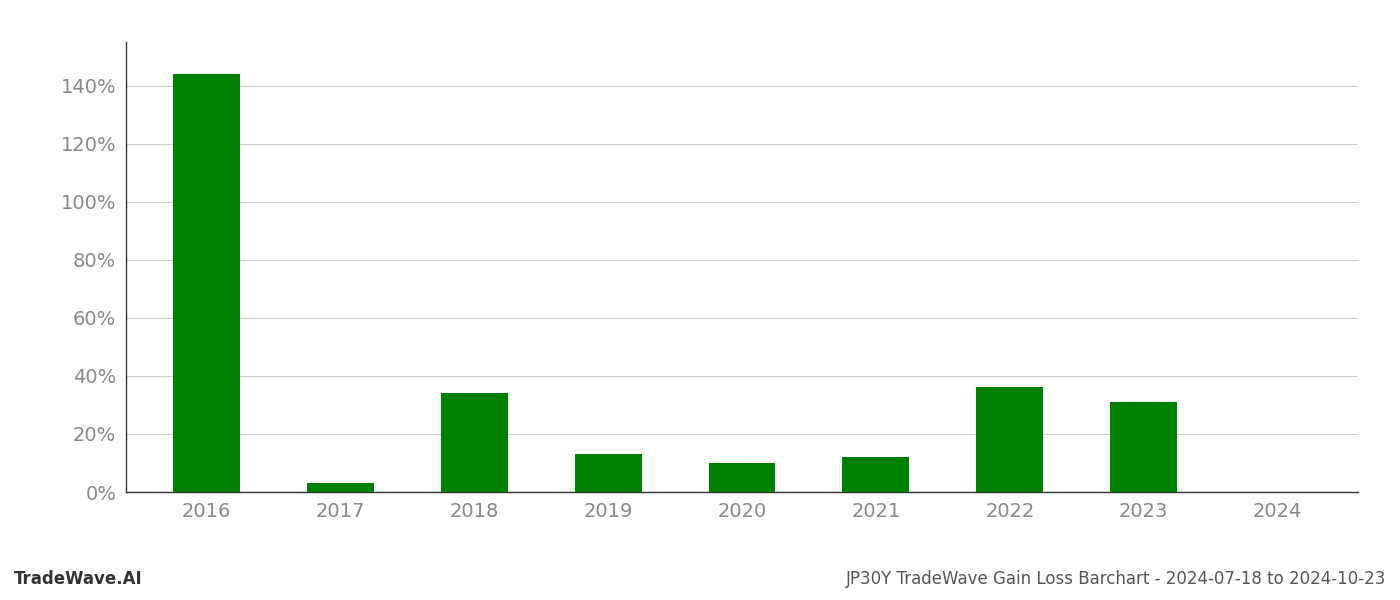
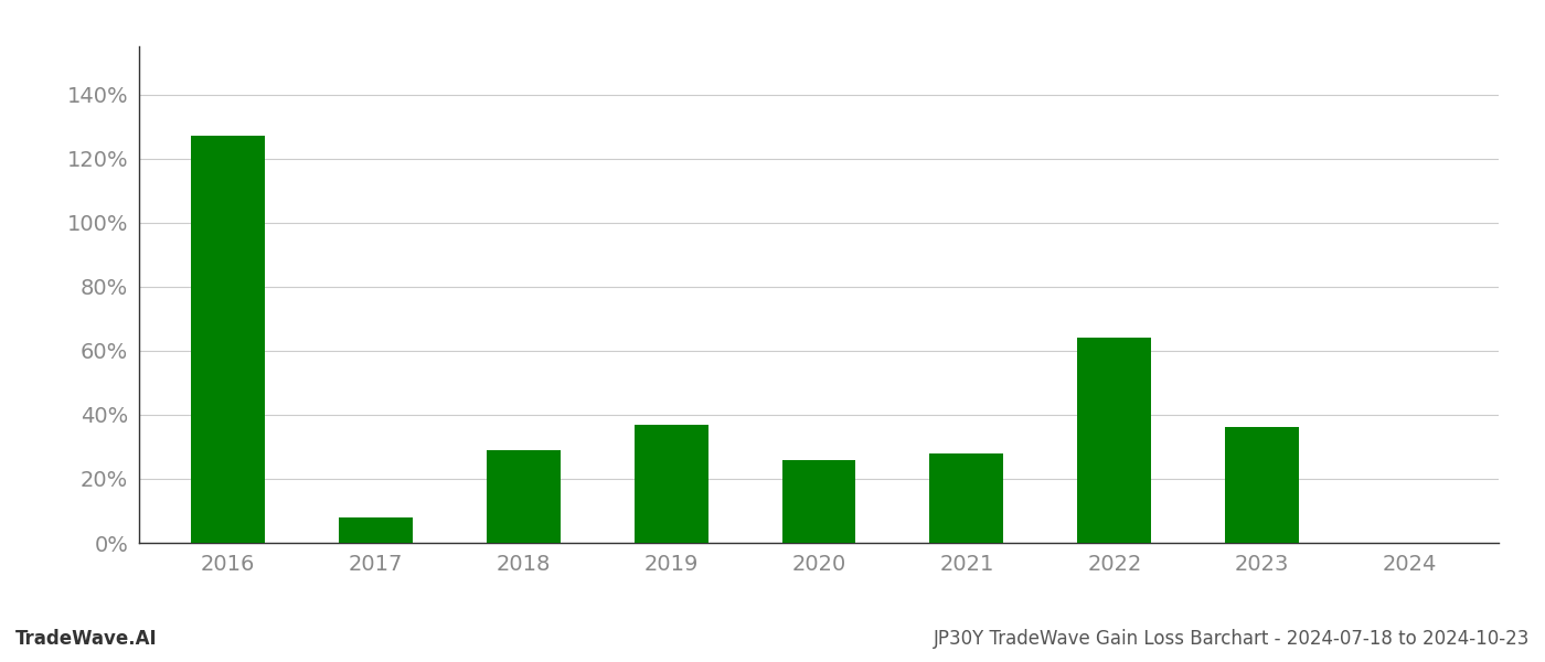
2016: 144% -> 127%
2017: 3% -> 8%
2018: 34% -> 29%
2019: 13% -> 37%
2020: 10% -> 26%
2021: 12% -> 28%
2022: 36% -> 64%
2023: 31% -> 36%
